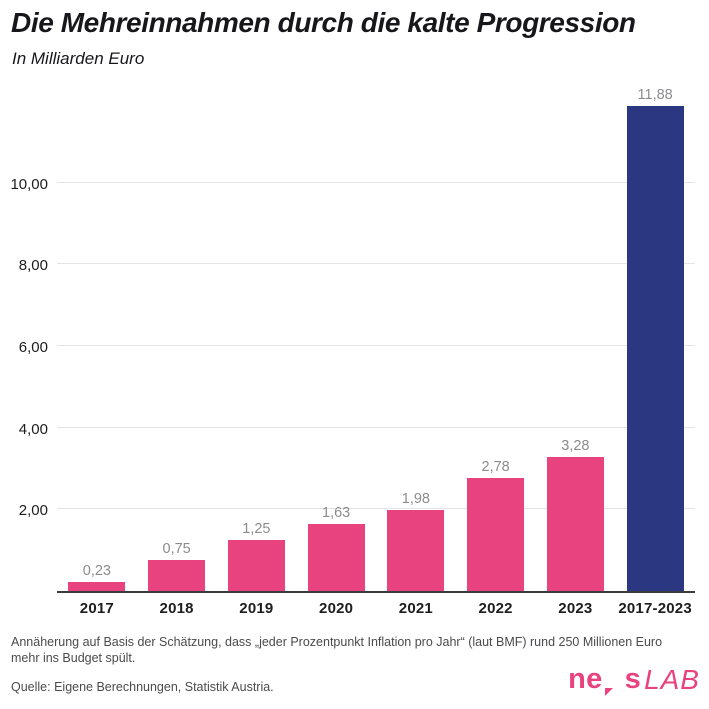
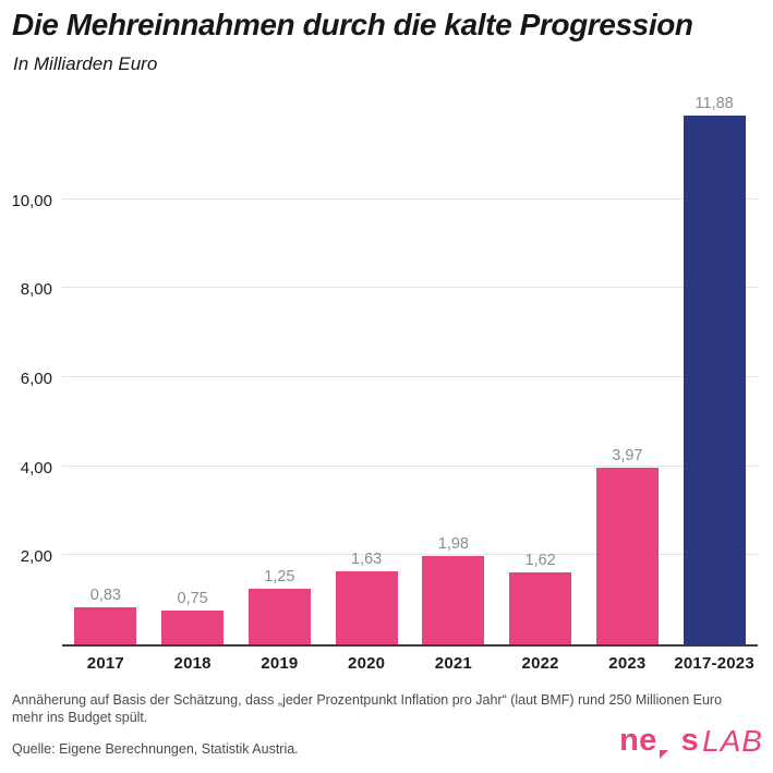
2017: 0,23 -> 0,83
2022: 2,78 -> 1,62
2023: 3,28 -> 3,97
